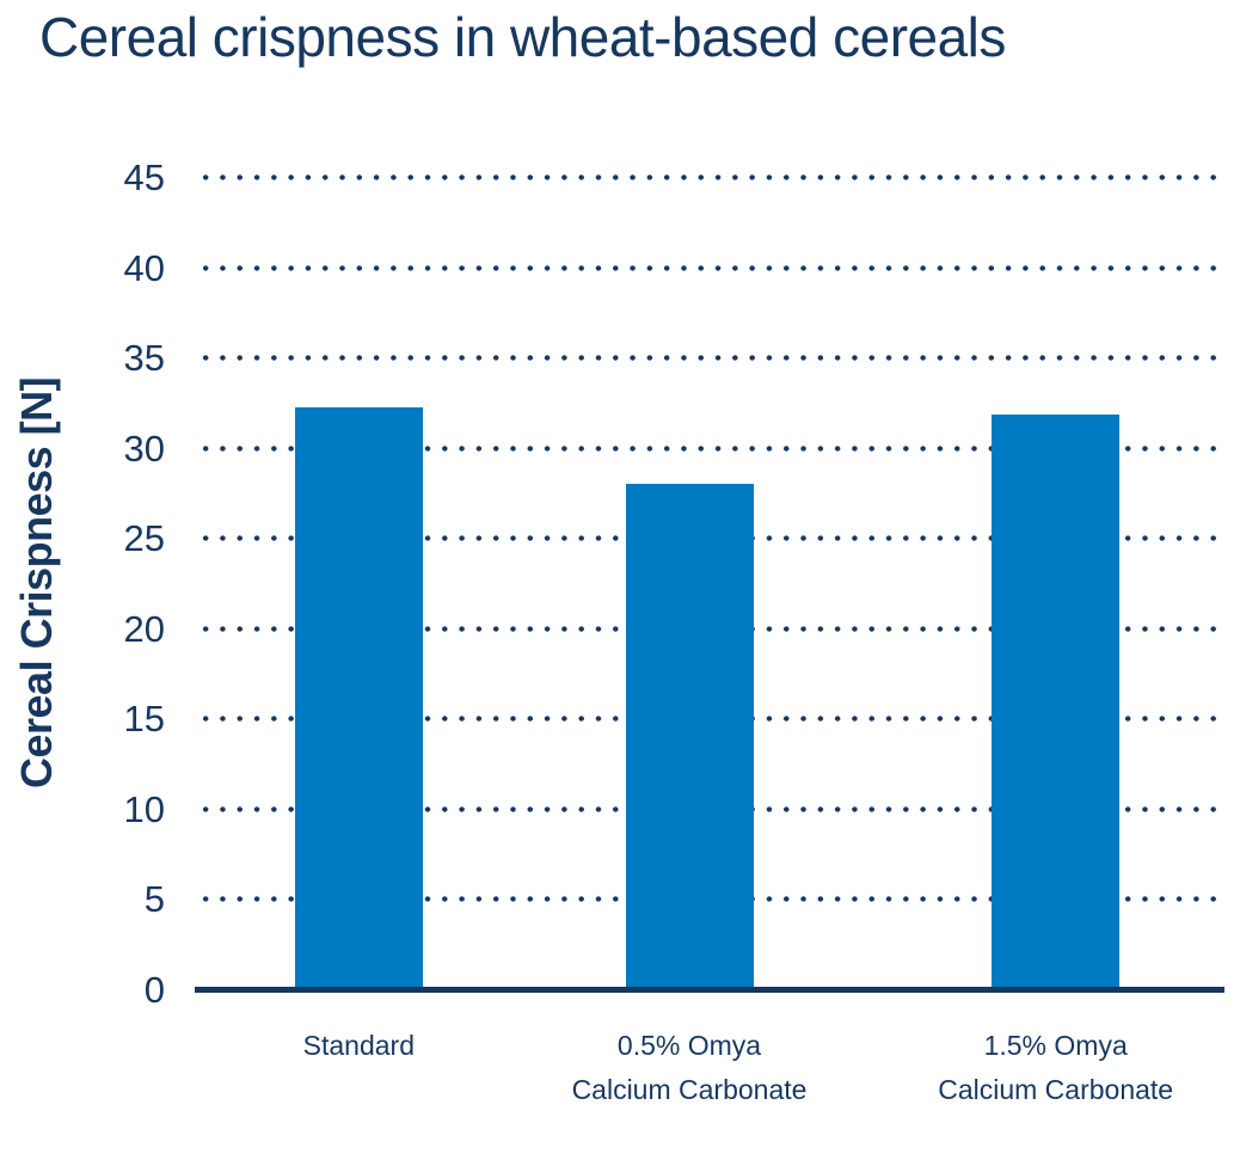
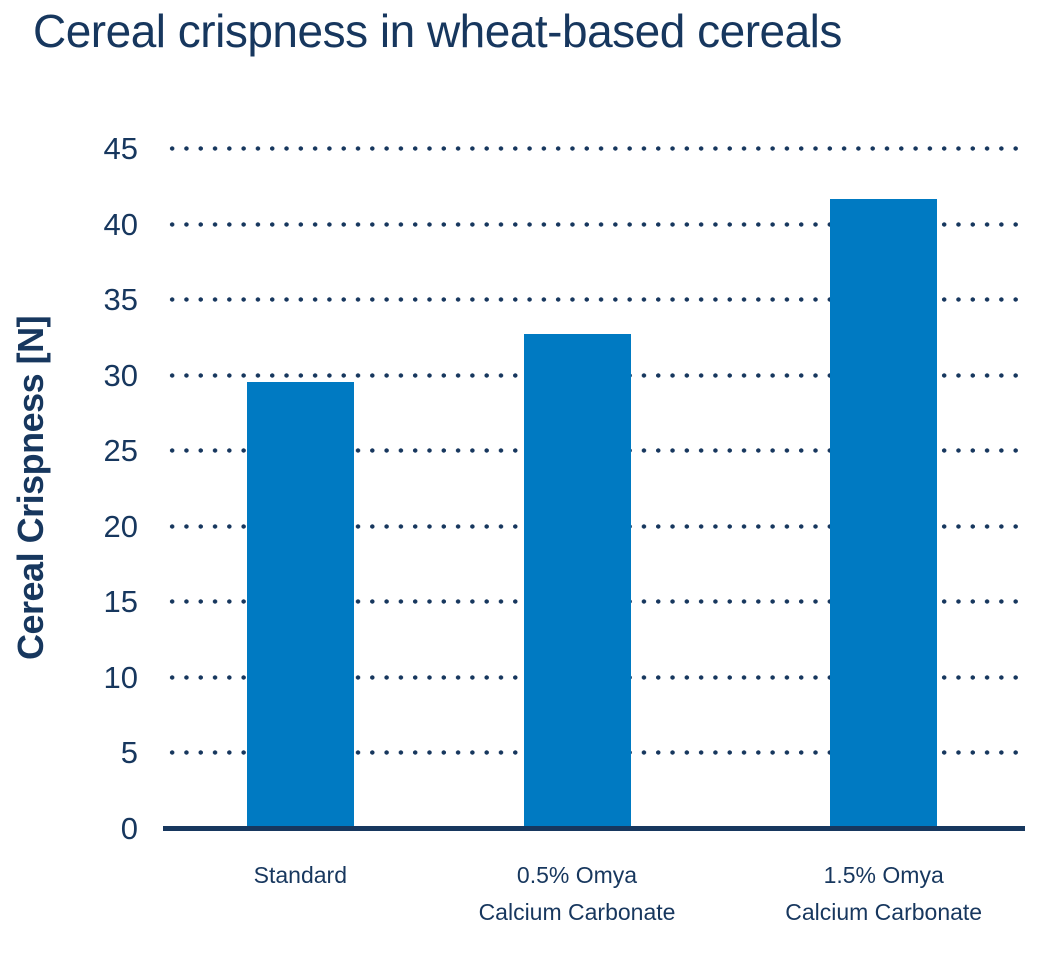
Standard: 32.2 -> 29.5
0.5% Omya Calcium Carbonate: 28.0 -> 32.7
1.5% Omya Calcium Carbonate: 31.8 -> 41.6
